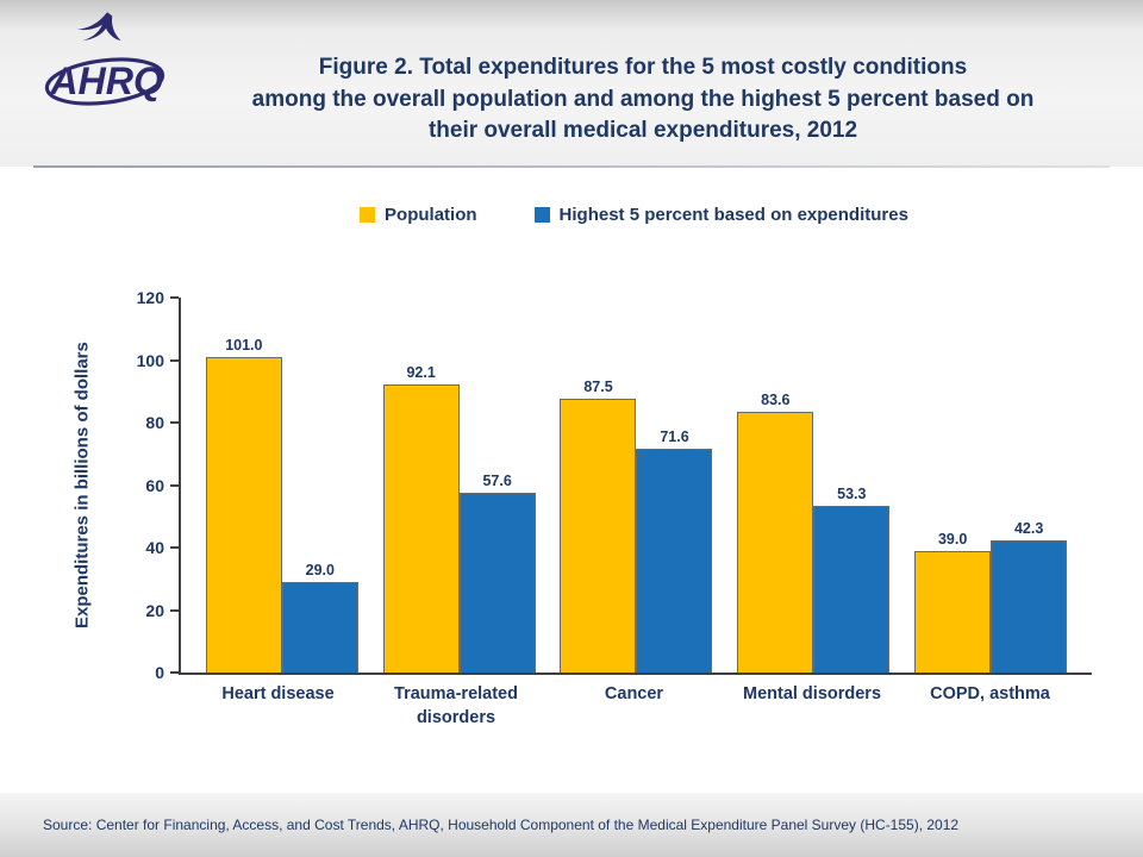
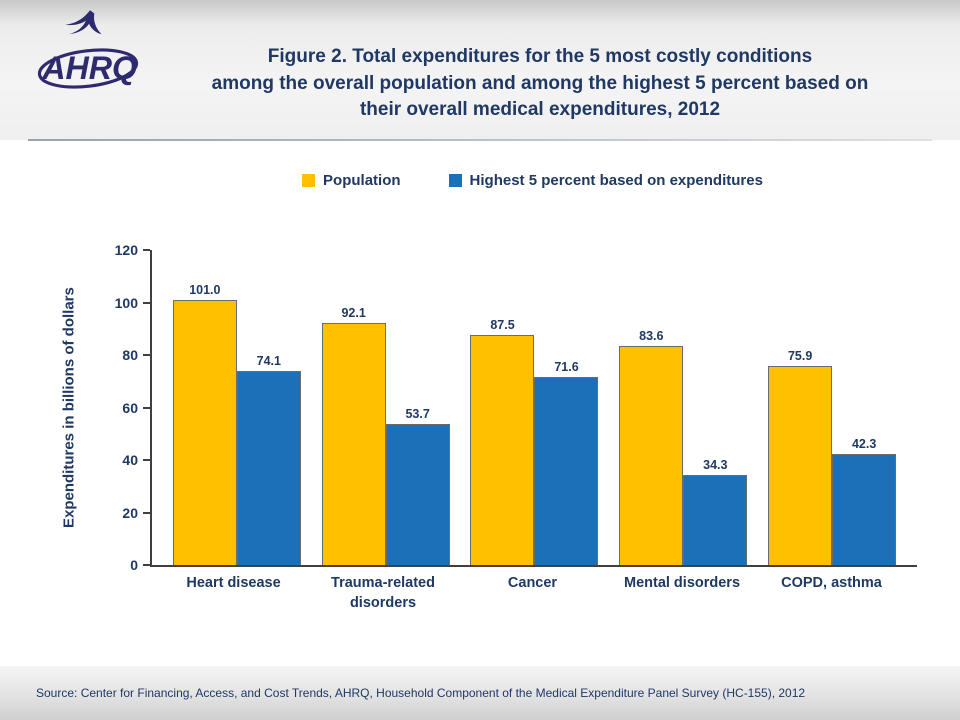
Highest 5 percent based on expenditures/Heart disease: 29.0 -> 74.1
Highest 5 percent based on expenditures/Trauma-related disorders: 57.6 -> 53.7
Highest 5 percent based on expenditures/Mental disorders: 53.3 -> 34.3
Population/COPD, asthma: 39.0 -> 75.9
